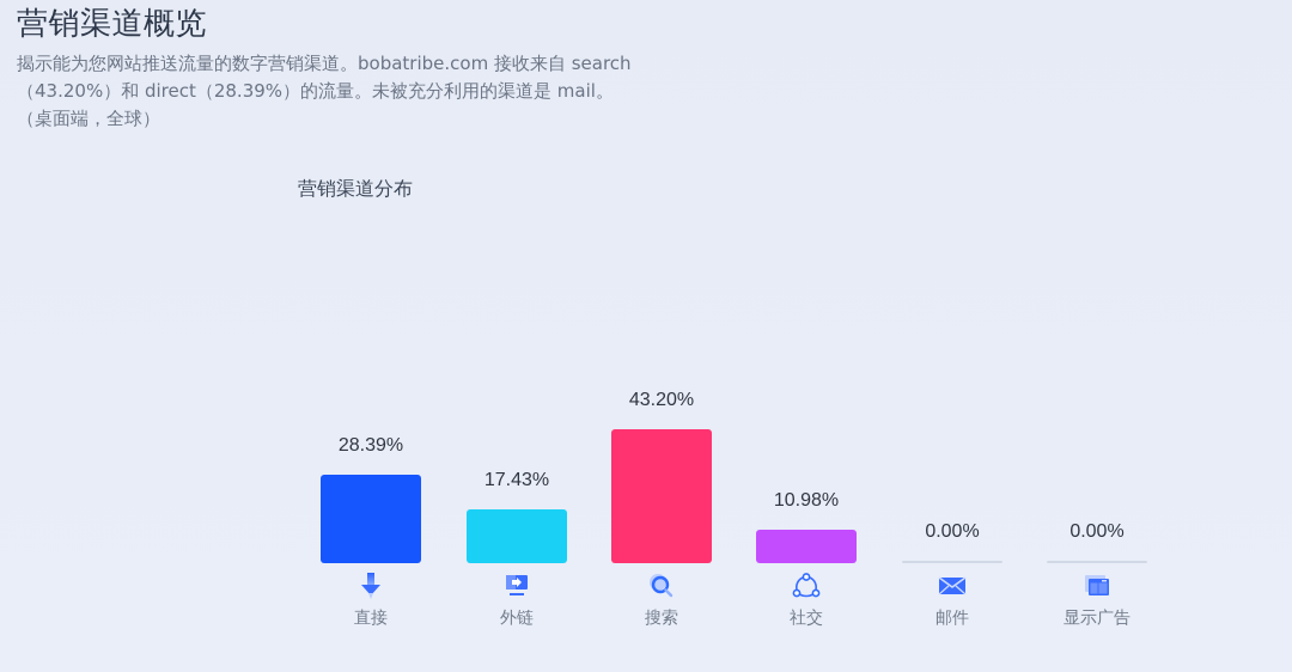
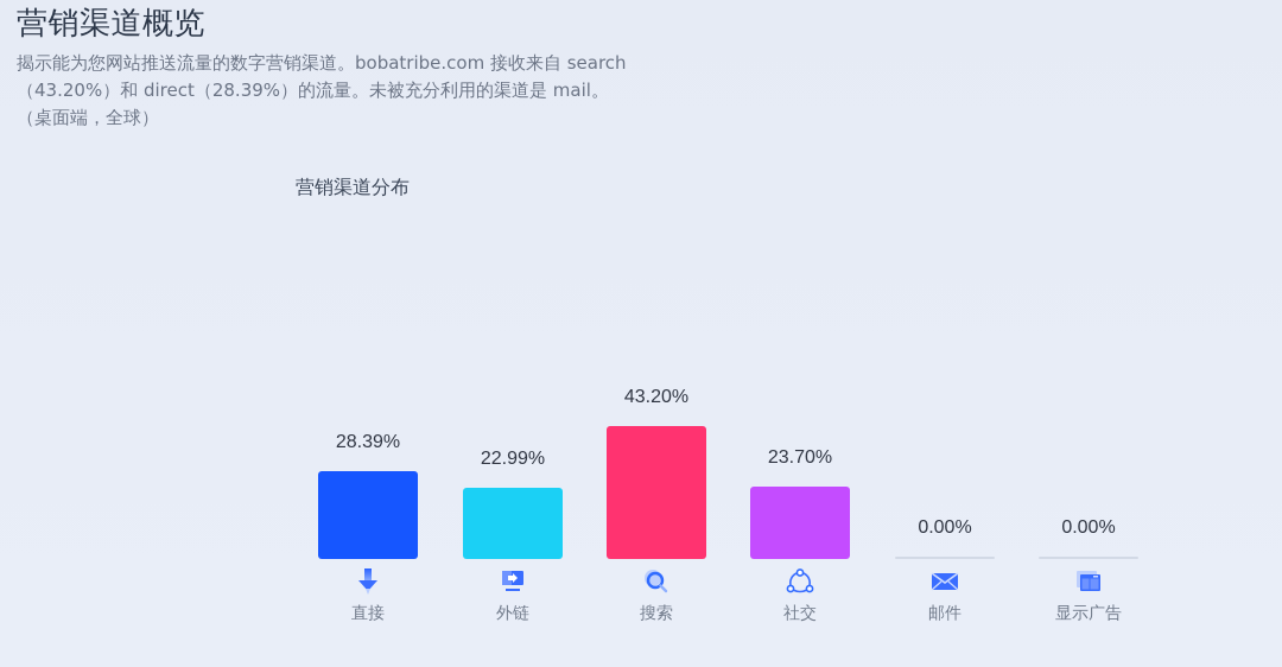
外链: 17.43% -> 22.99%
社交: 10.98% -> 23.70%
